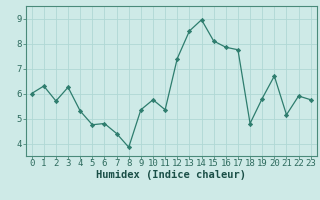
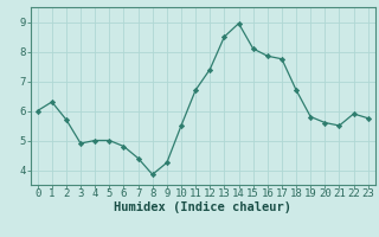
3: 6.25 -> 4.90
4: 5.30 -> 5.00
5: 4.75 -> 5.00
9: 5.35 -> 4.25
10: 5.75 -> 5.50
11: 5.35 -> 6.70
18: 4.80 -> 6.70
20: 6.70 -> 5.60
21: 5.15 -> 5.50
